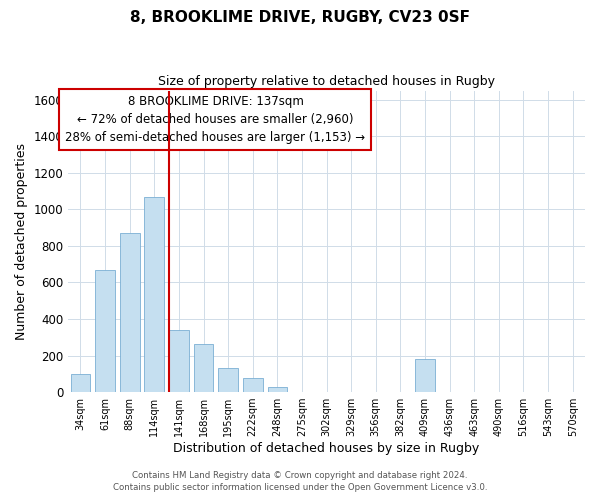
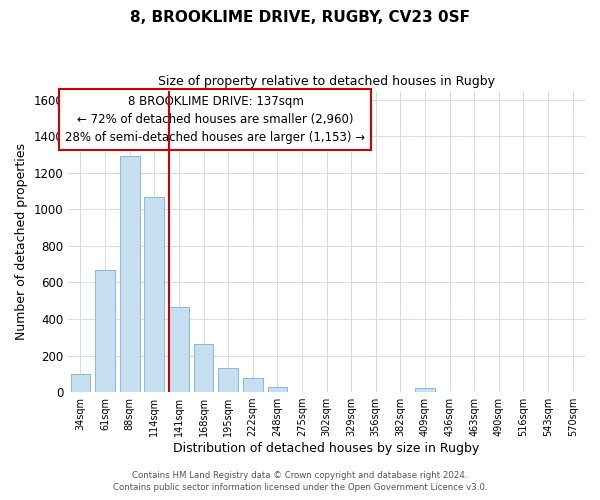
88sqm: 870 -> 1290
141sqm: 340 -> 460
409sqm: 180 -> 20
